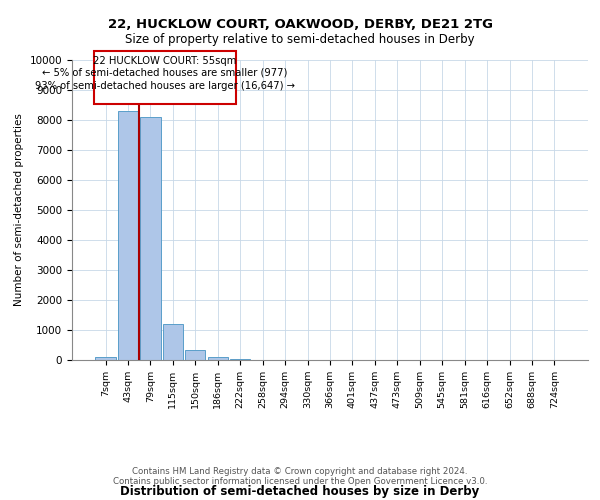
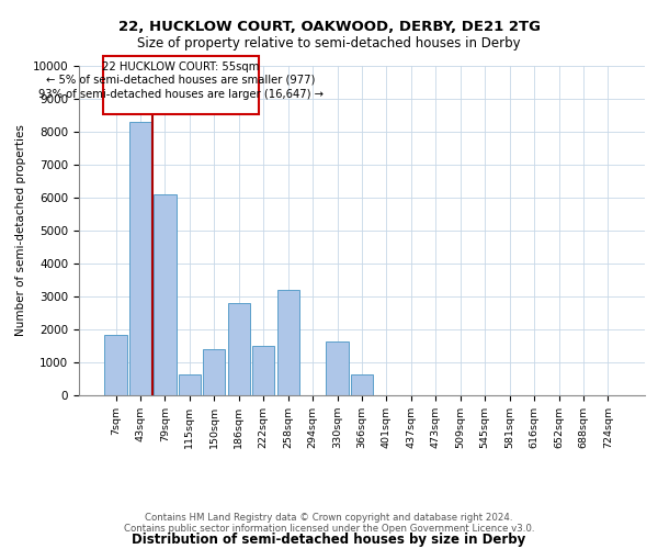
7sqm: 90 -> 1850
79sqm: 8100 -> 6100
115sqm: 1200 -> 650
150sqm: 350 -> 1400
186sqm: 110 -> 2800
222sqm: 40 -> 1500
258sqm: 10 -> 3200
330sqm: 0 -> 1650
366sqm: 0 -> 650
